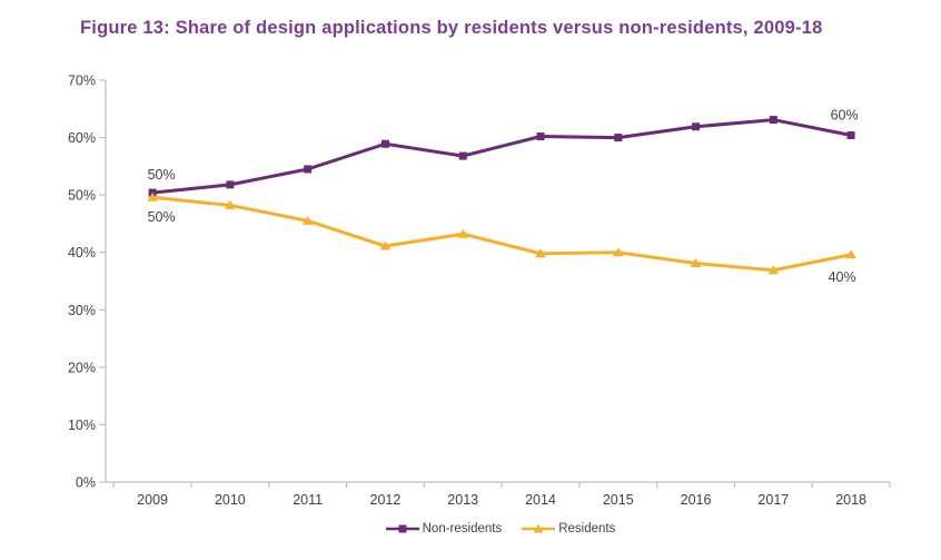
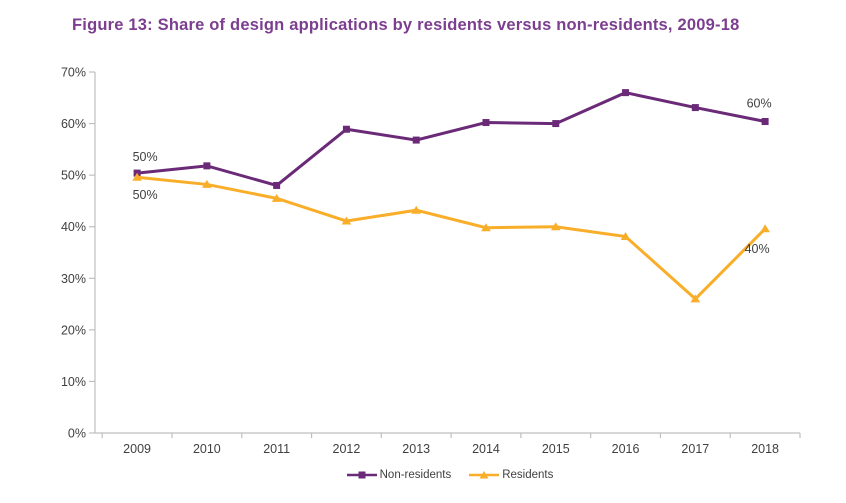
Non-residents/2011: 54% -> 48%
Non-residents/2016: 62% -> 66%
Residents/2017: 37% -> 26%
